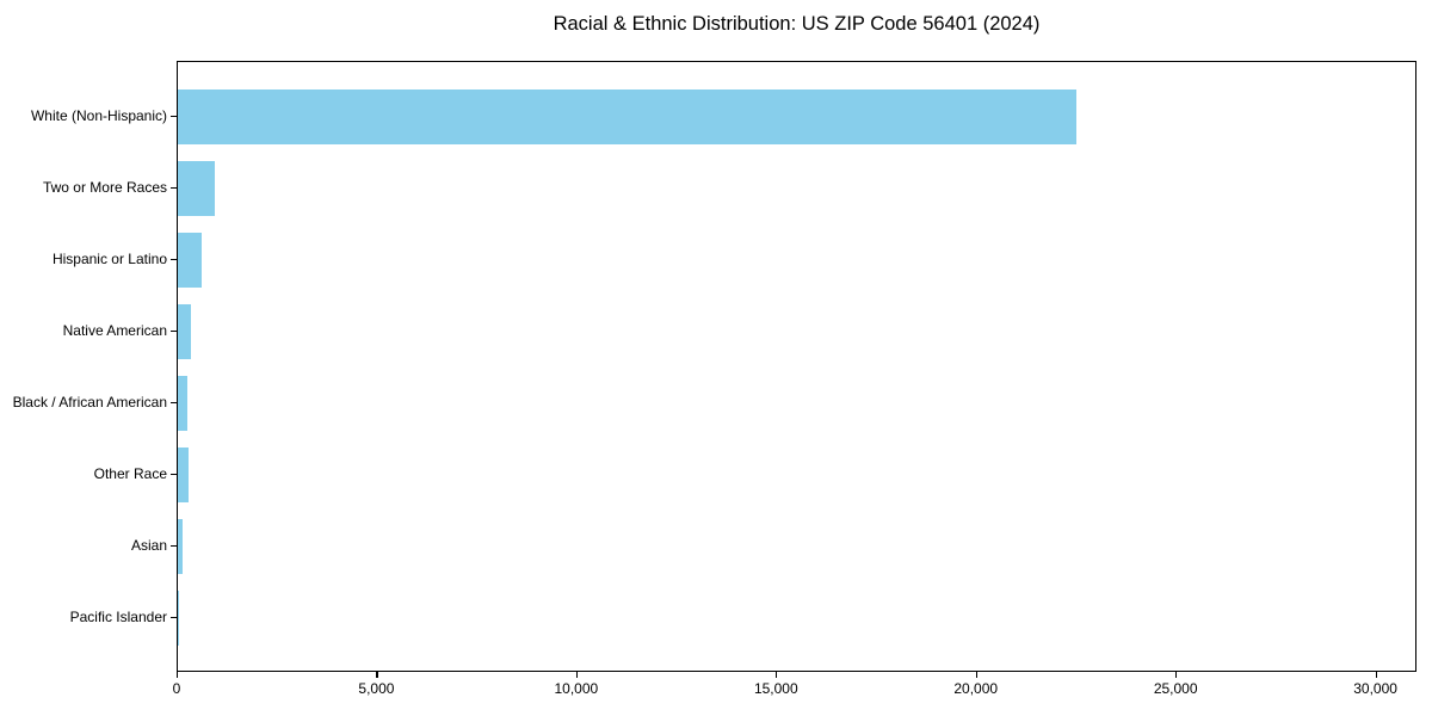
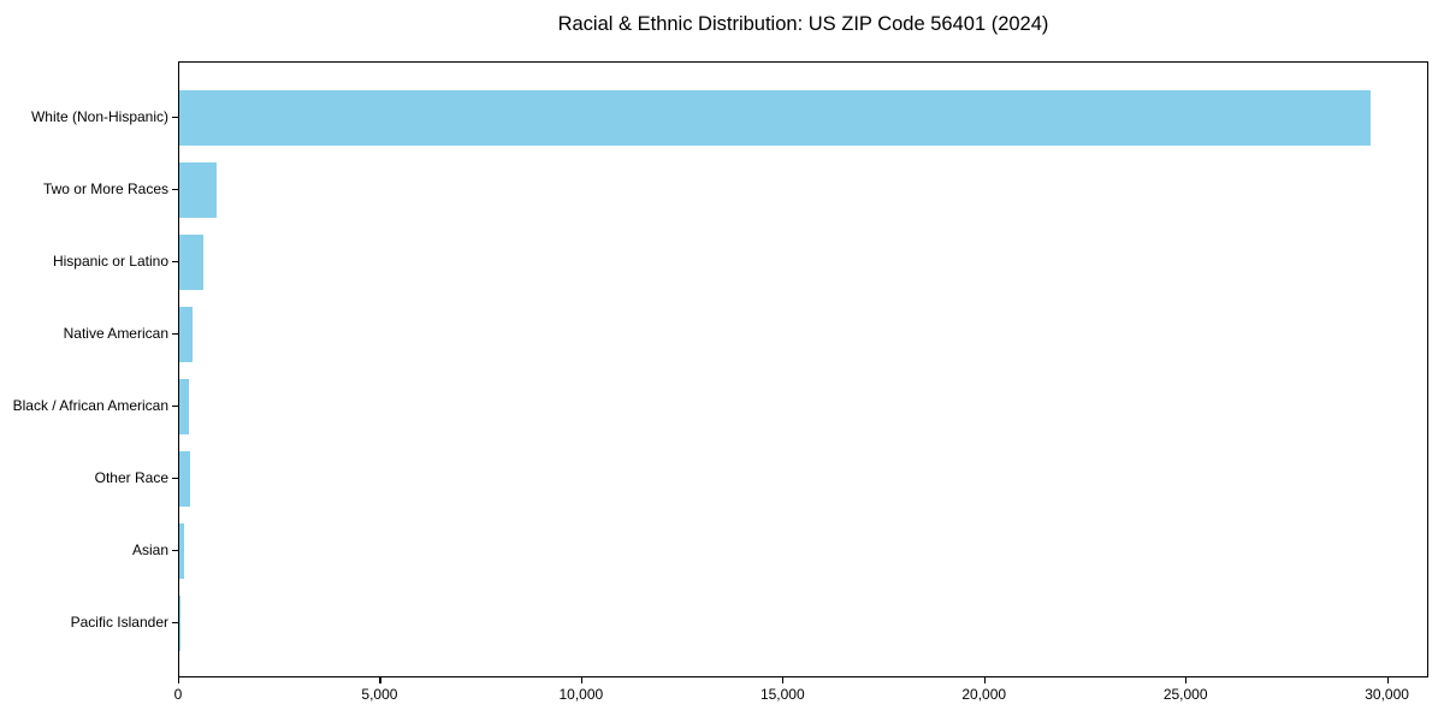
White (Non-Hispanic): 22500 -> 29600
